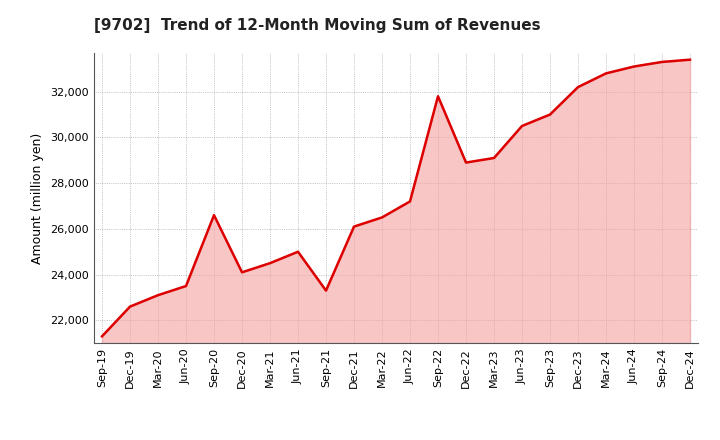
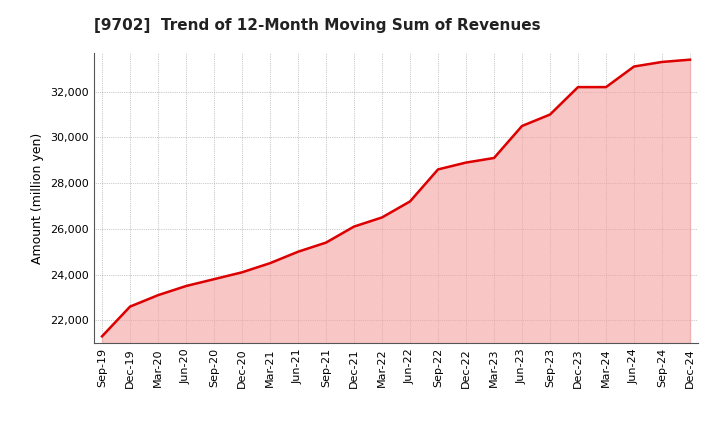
Sep-20: 26,600 -> 23,800
Sep-21: 23,300 -> 25,400
Sep-22: 31,800 -> 28,600
Mar-24: 32,800 -> 32,200
